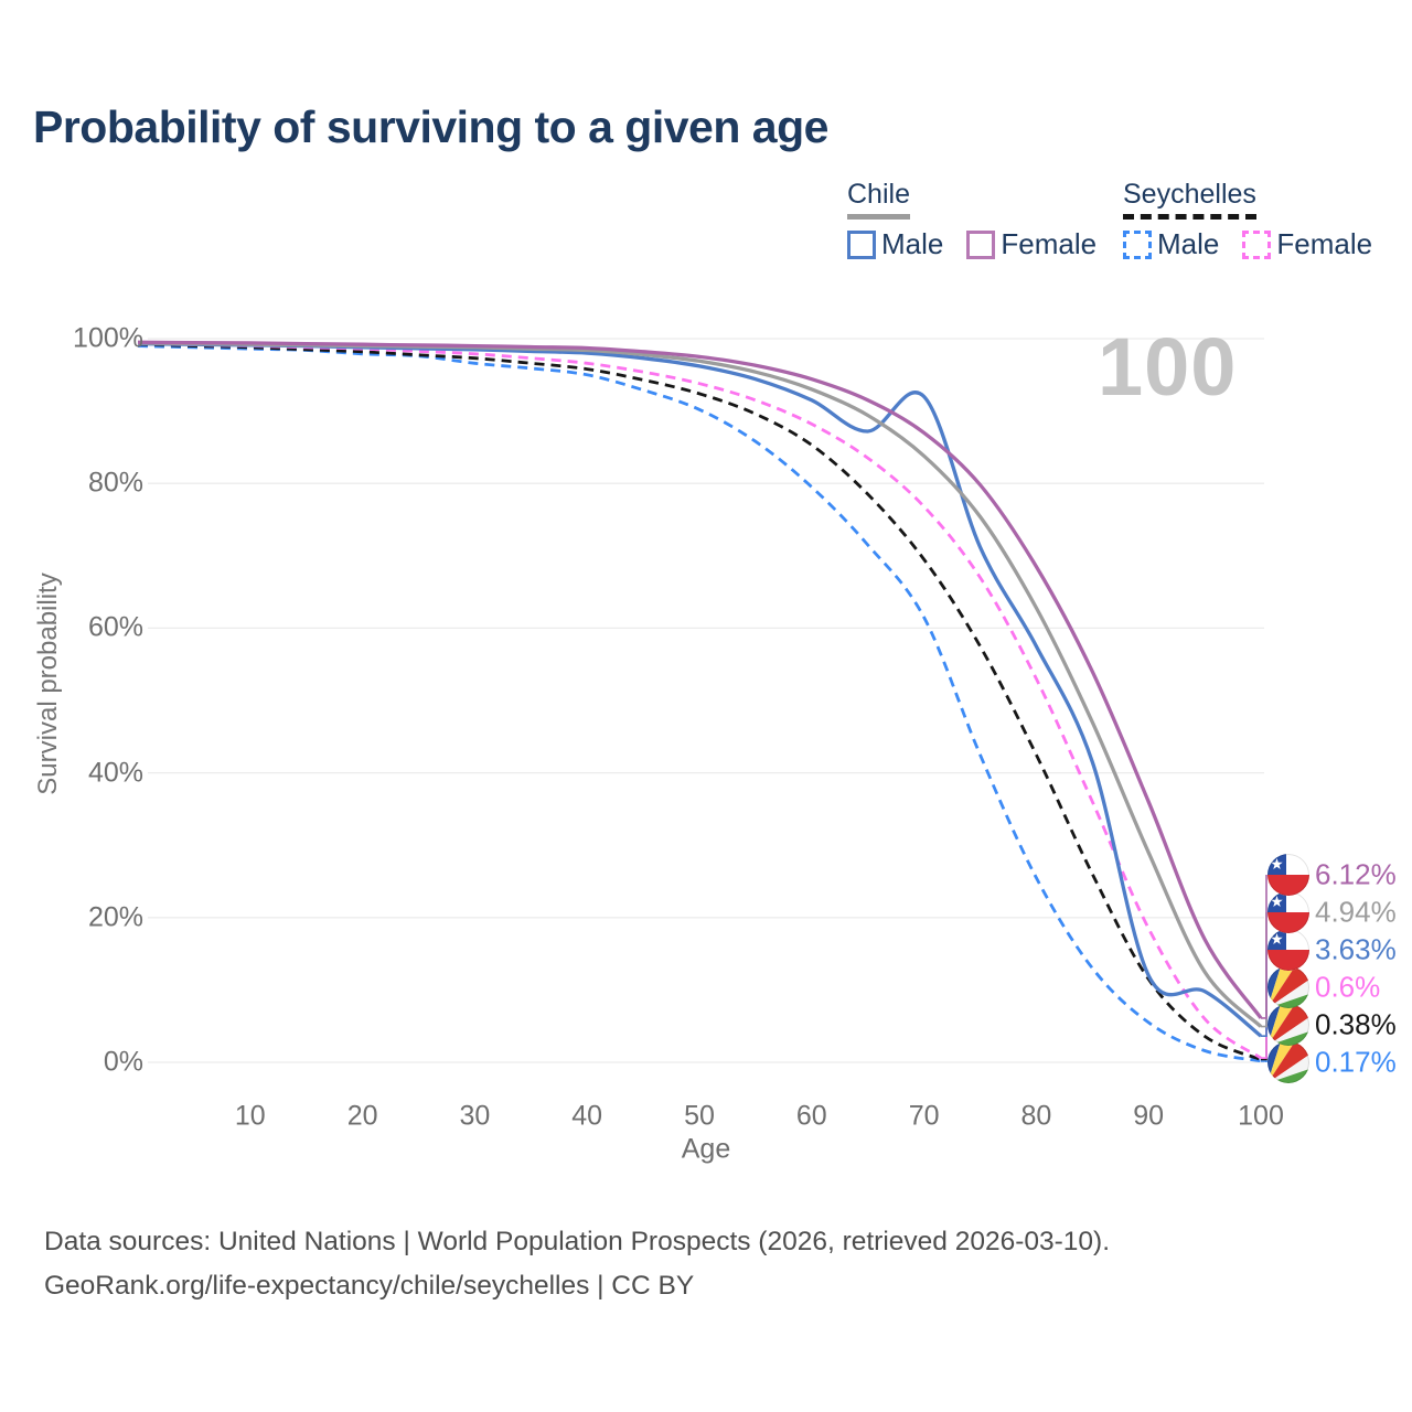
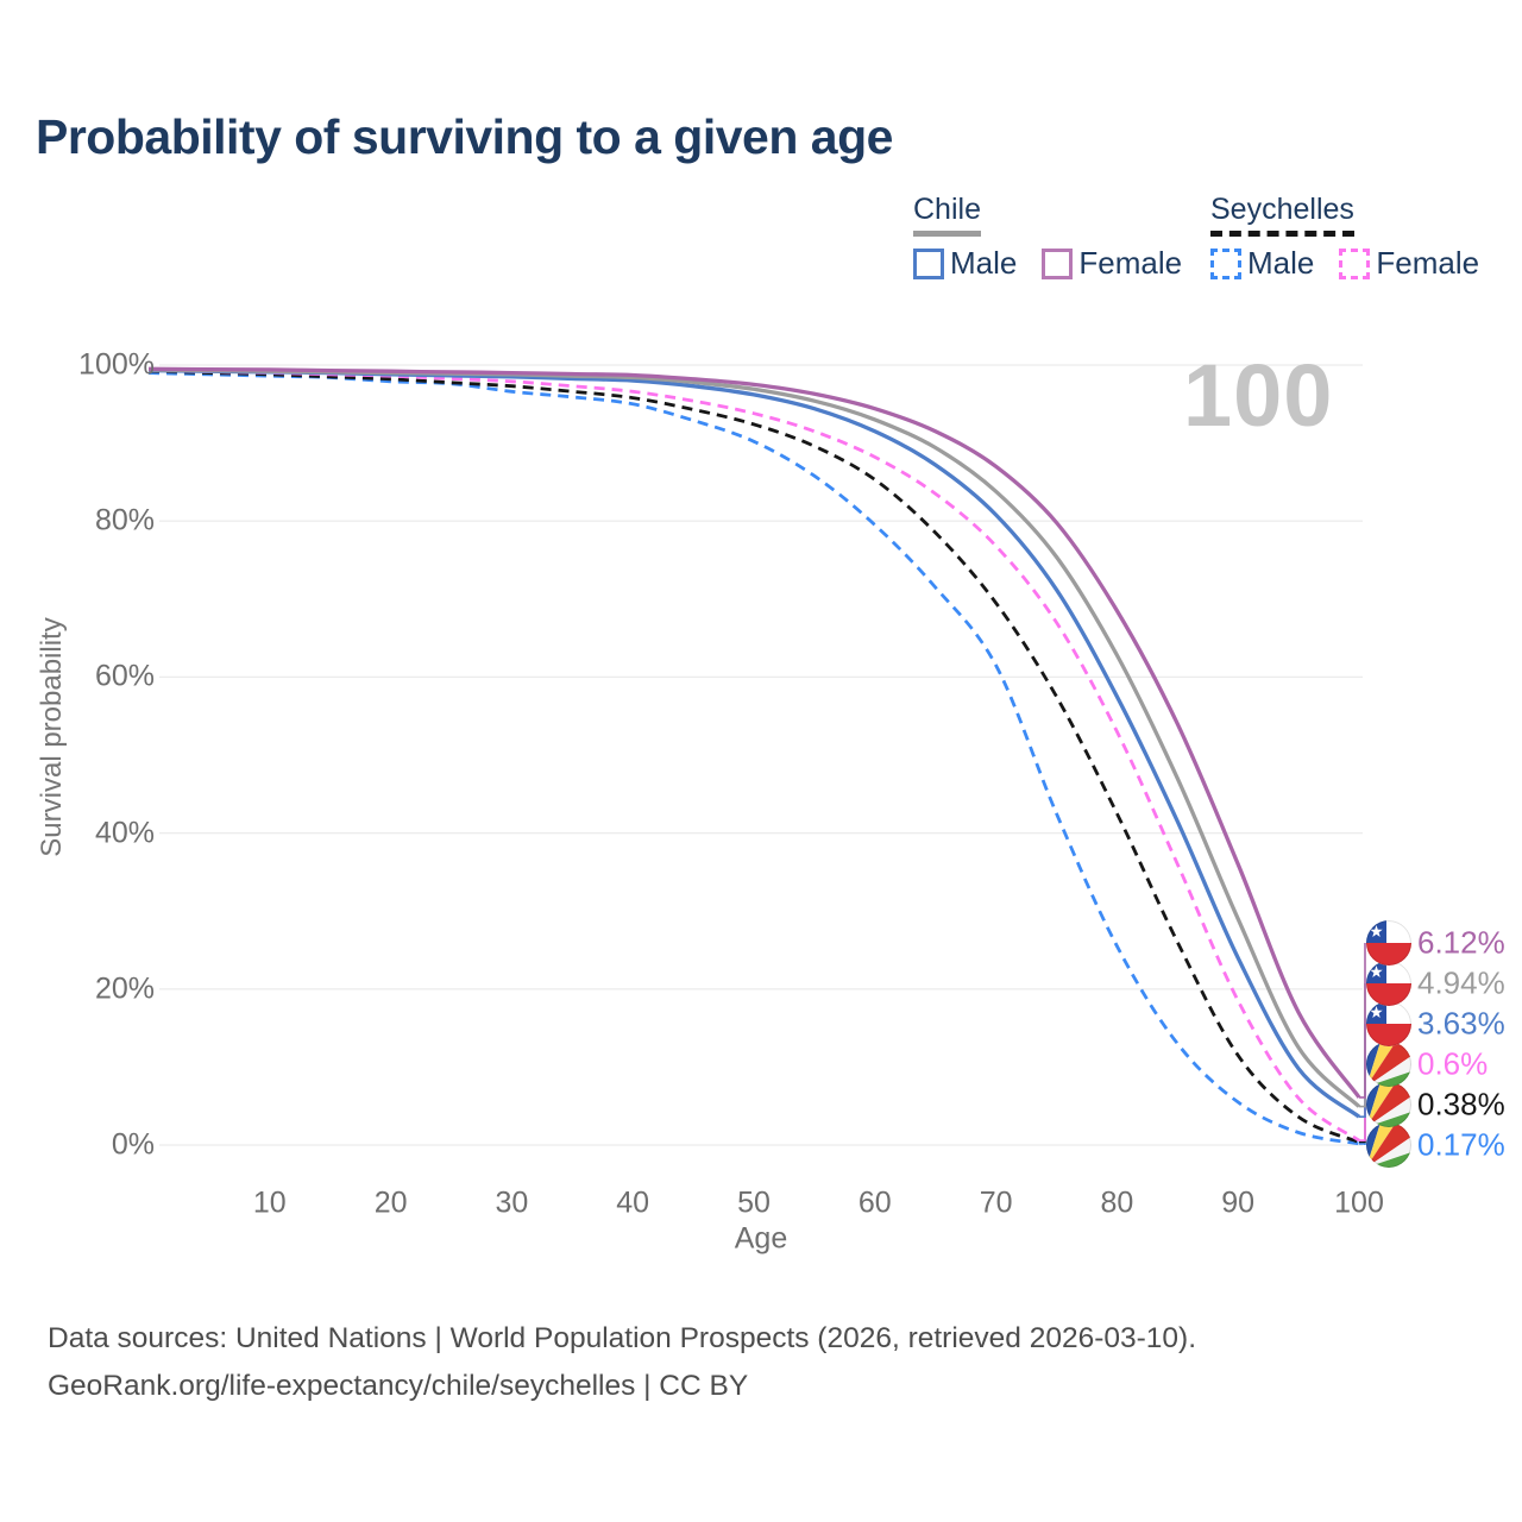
Chile Male/70: 92% -> 81%
Chile Male/90: 12% -> 24%
